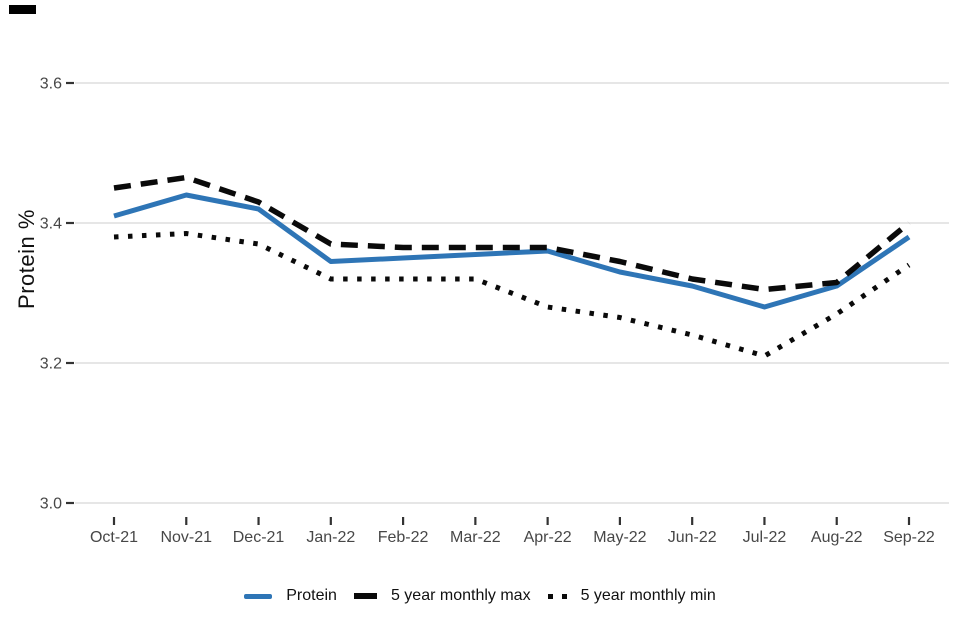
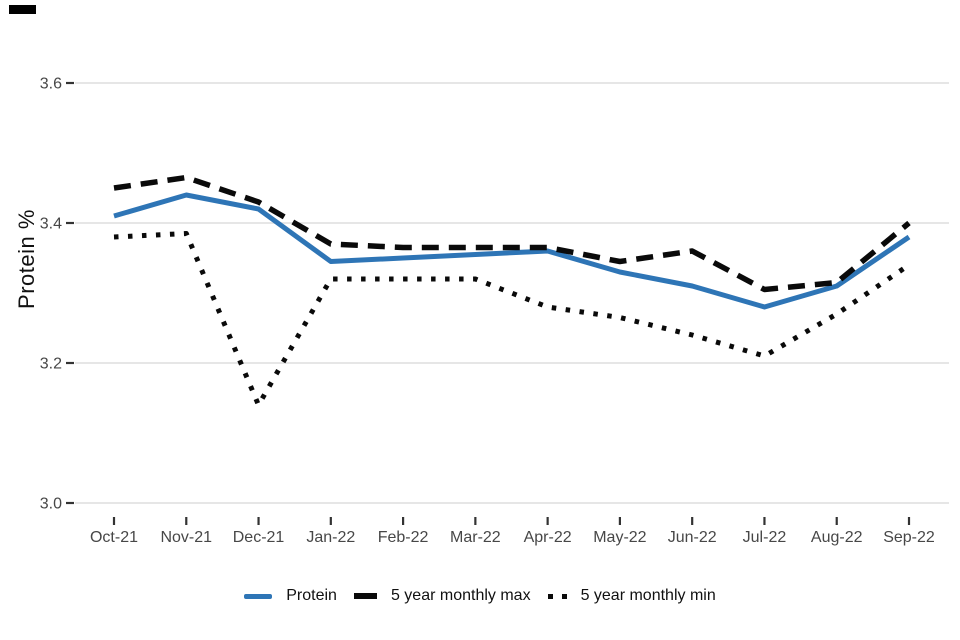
5 year monthly min/Dec-21: 3.37 -> 3.14
5 year monthly max/Jun-22: 3.32 -> 3.36
